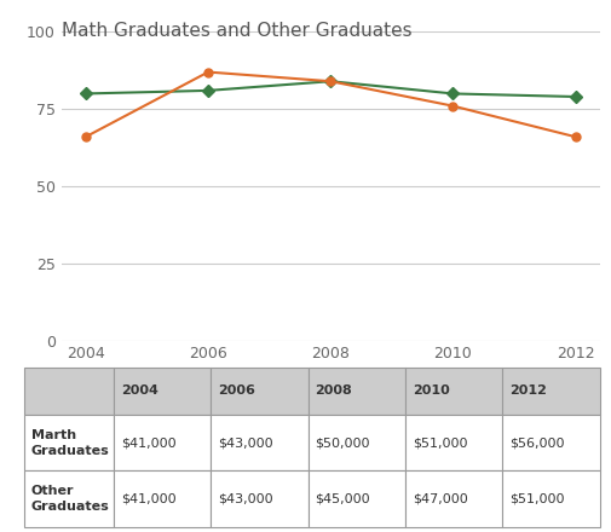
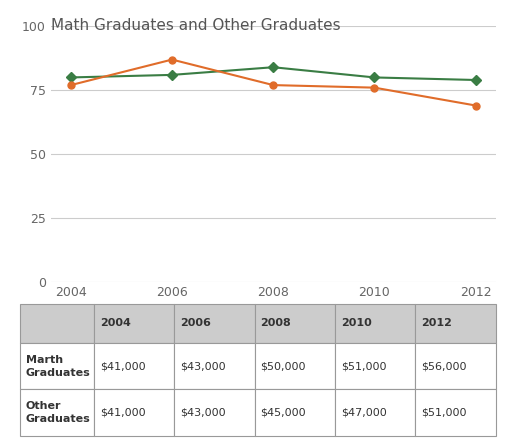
Other Graduates/2004: 66 -> 77
Other Graduates/2008: 84 -> 77
Other Graduates/2012: 66 -> 69
